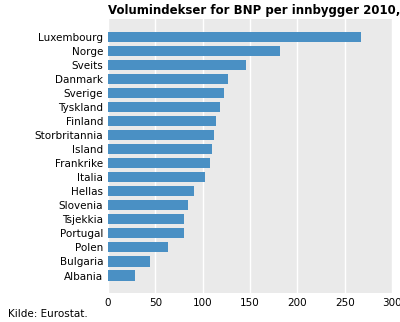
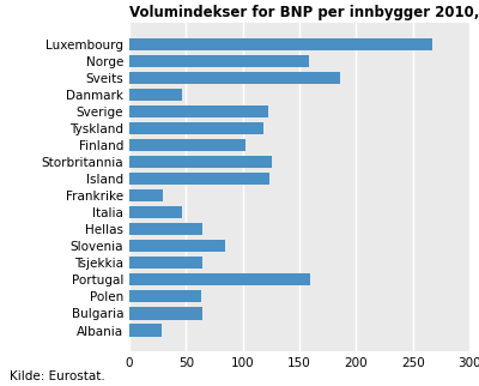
Norge: 182 -> 158
Sveits: 146 -> 186
Danmark: 127 -> 46
Finland: 114 -> 102
Storbritannia: 112 -> 126
Island: 110 -> 124
Frankrike: 108 -> 30
Italia: 102 -> 46
Hellas: 91 -> 64
Tsjekkia: 80 -> 64
Portugal: 80 -> 160
Bulgaria: 44 -> 64
